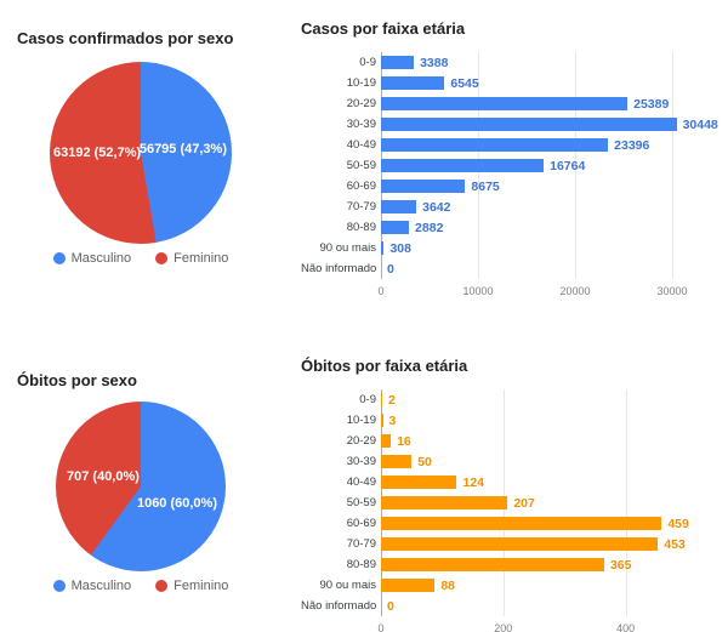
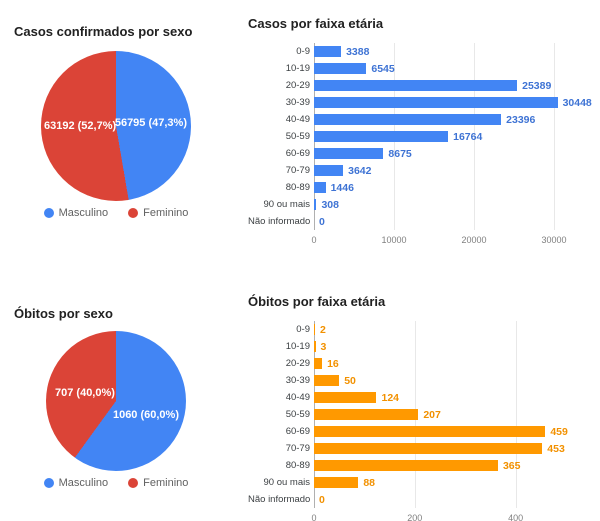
Casos por faixa etária/80-89: 2882 -> 1446
